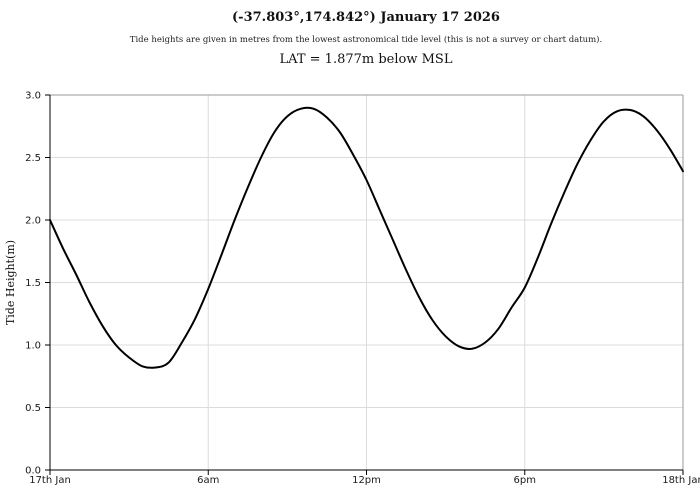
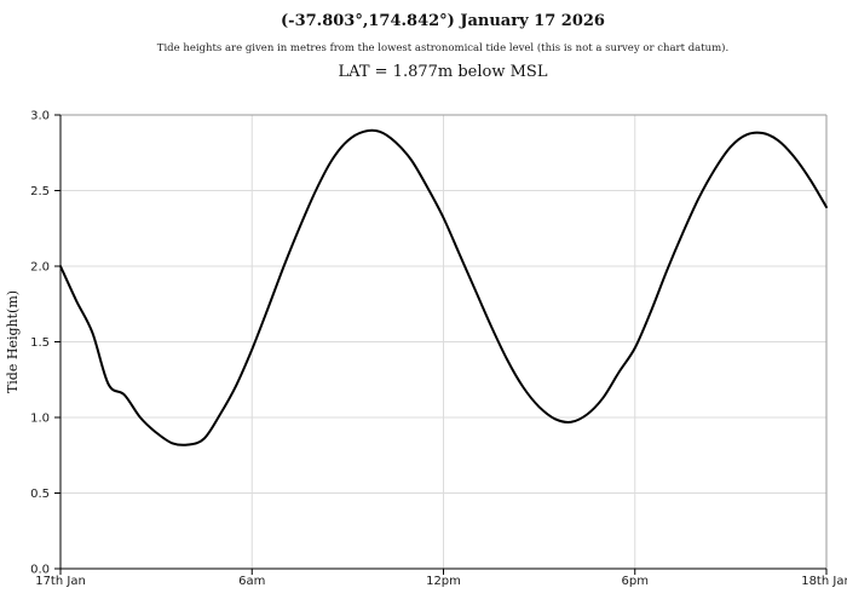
1.5: 1.34 -> 1.22
